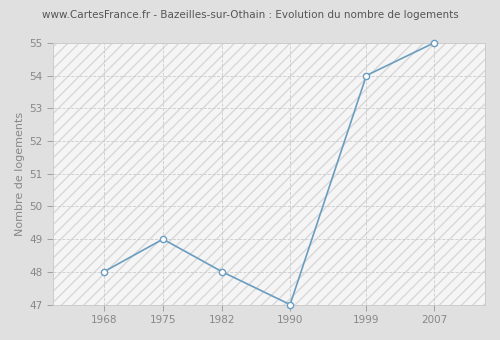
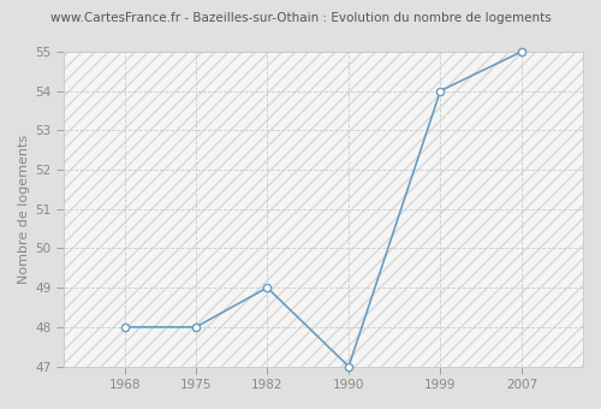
1975: 49 -> 48
1982: 48 -> 49
